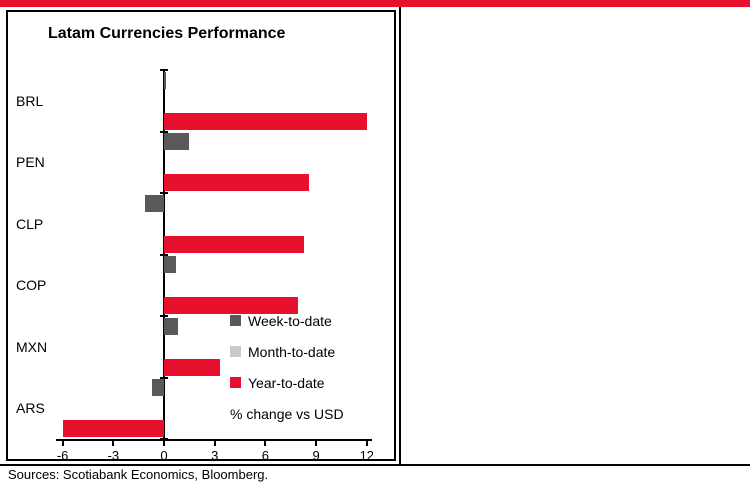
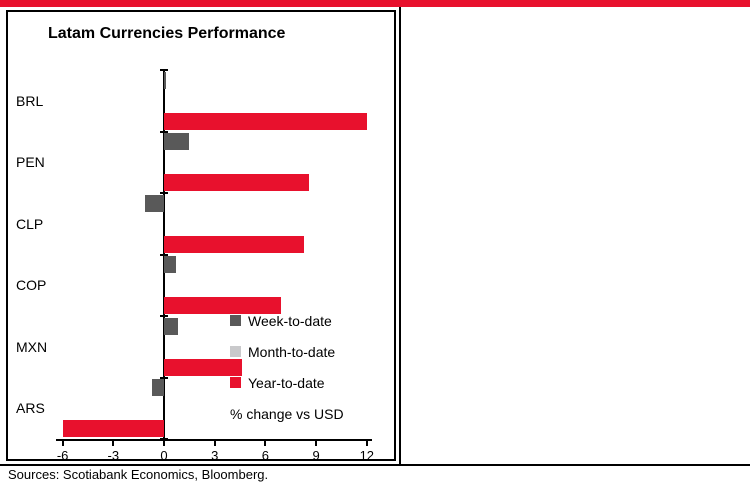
Year-to-date/COP: 7.9 -> 6.9
Year-to-date/MXN: 3.3 -> 4.6
